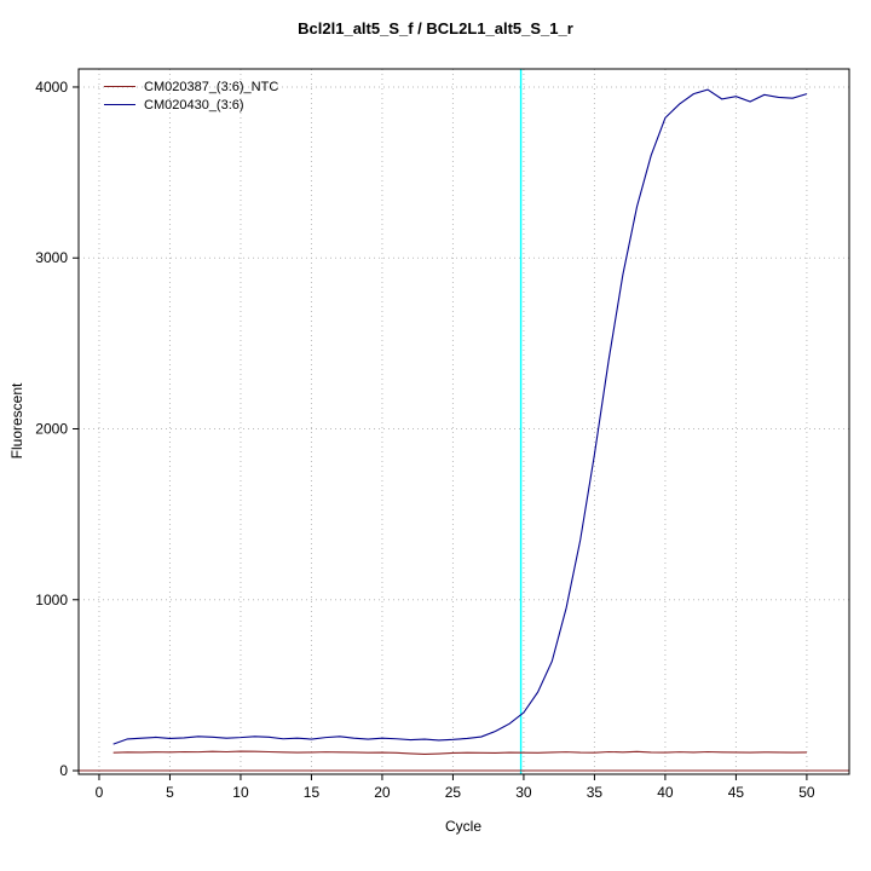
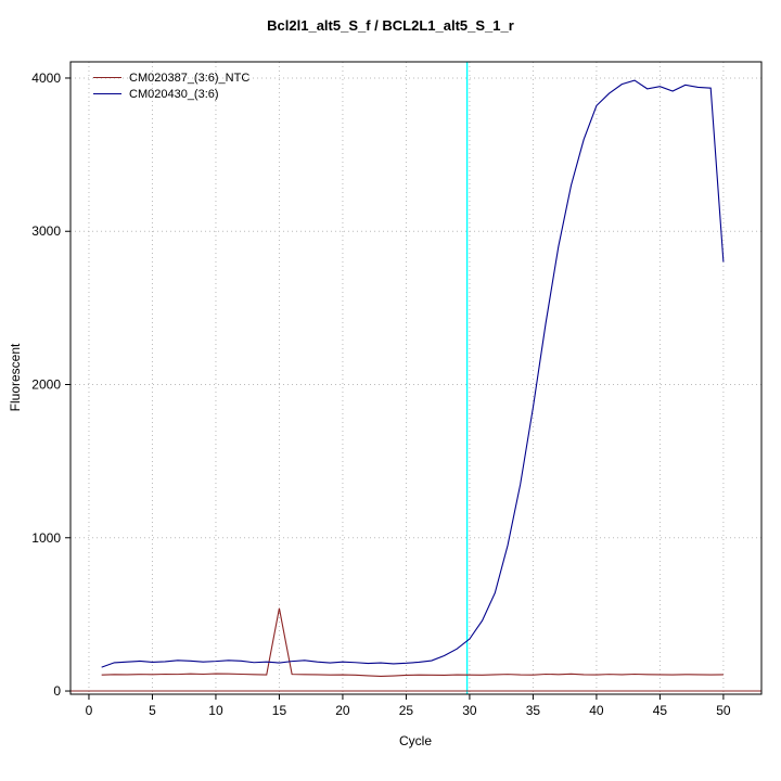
CM020387_(3:6)_NTC/15: 110 -> 540
CM020430_(3:6)/50: 3960 -> 2800
